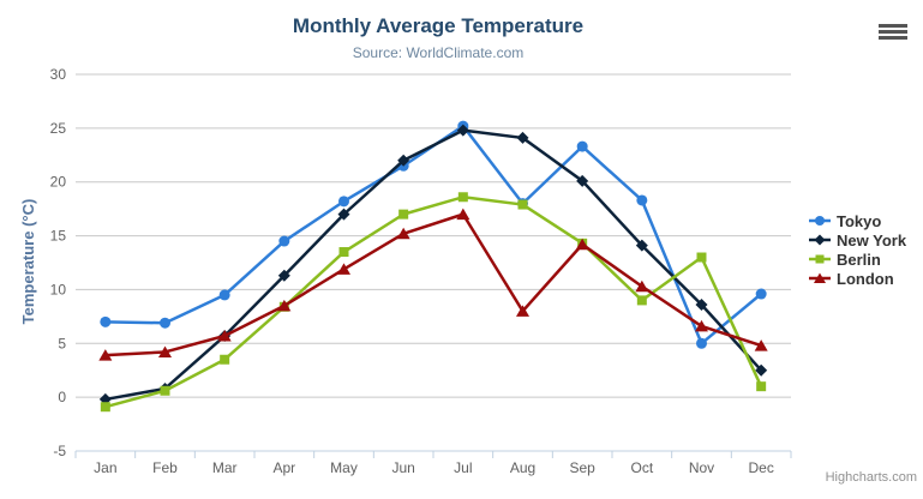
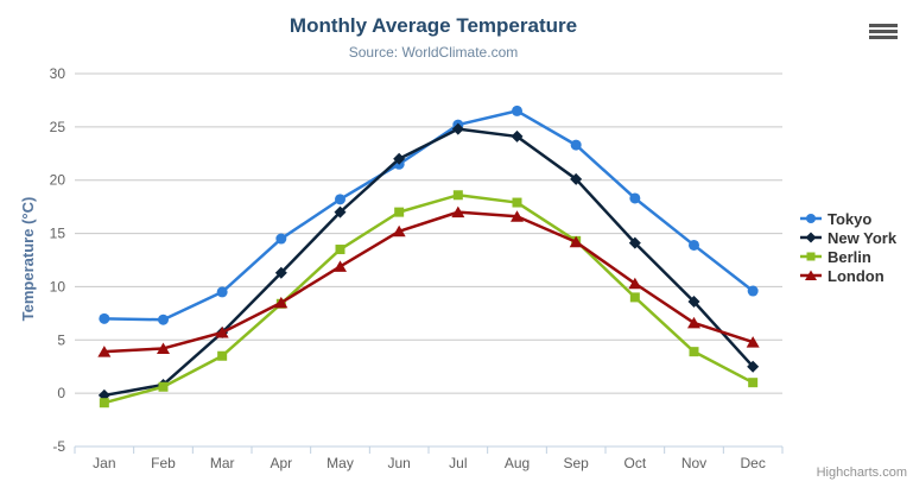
Tokyo/Aug: 18 -> 26
London/Aug: 8 -> 17
Tokyo/Nov: 5 -> 14
Berlin/Nov: 13 -> 4
